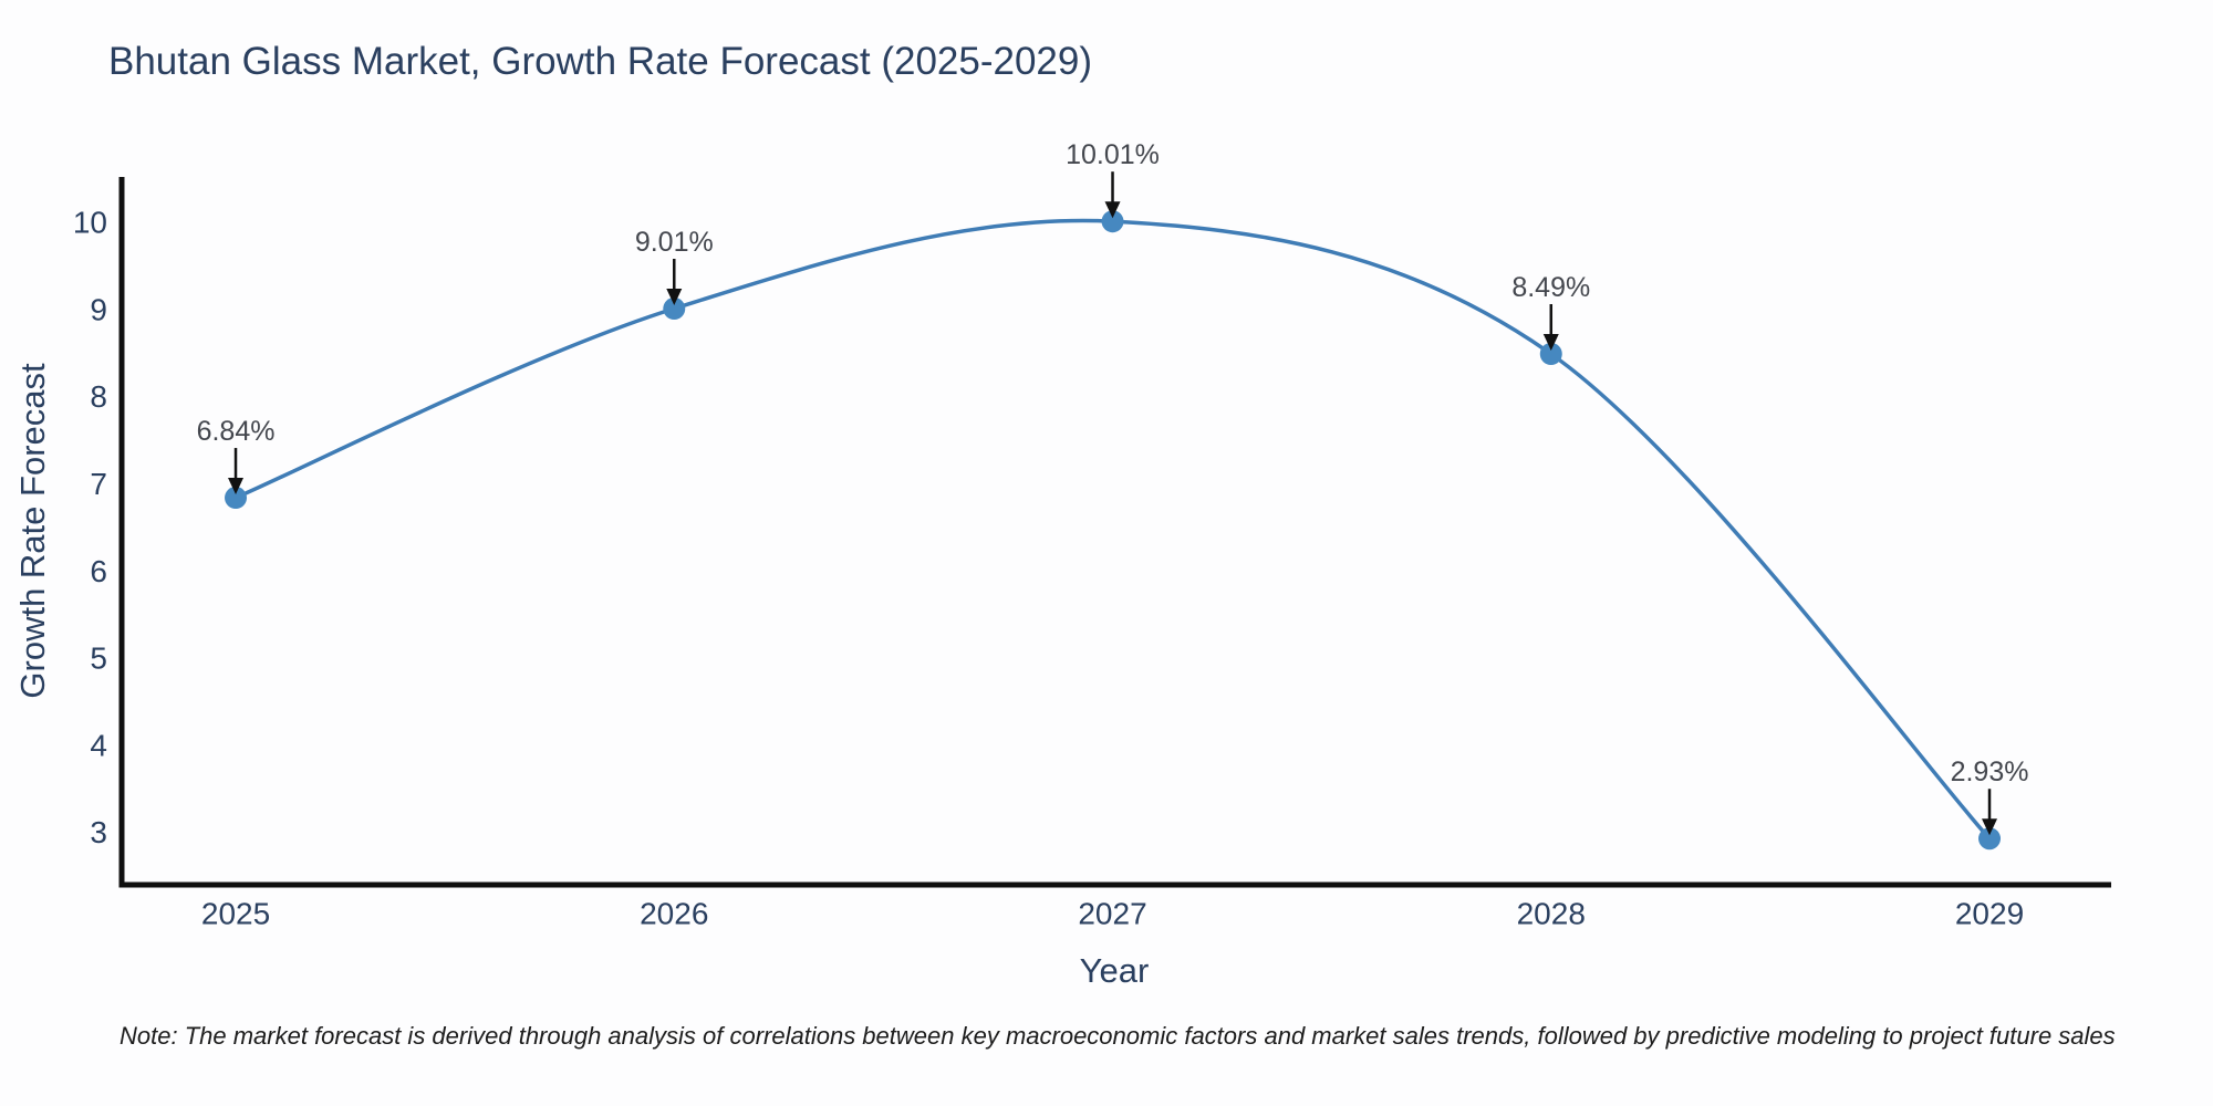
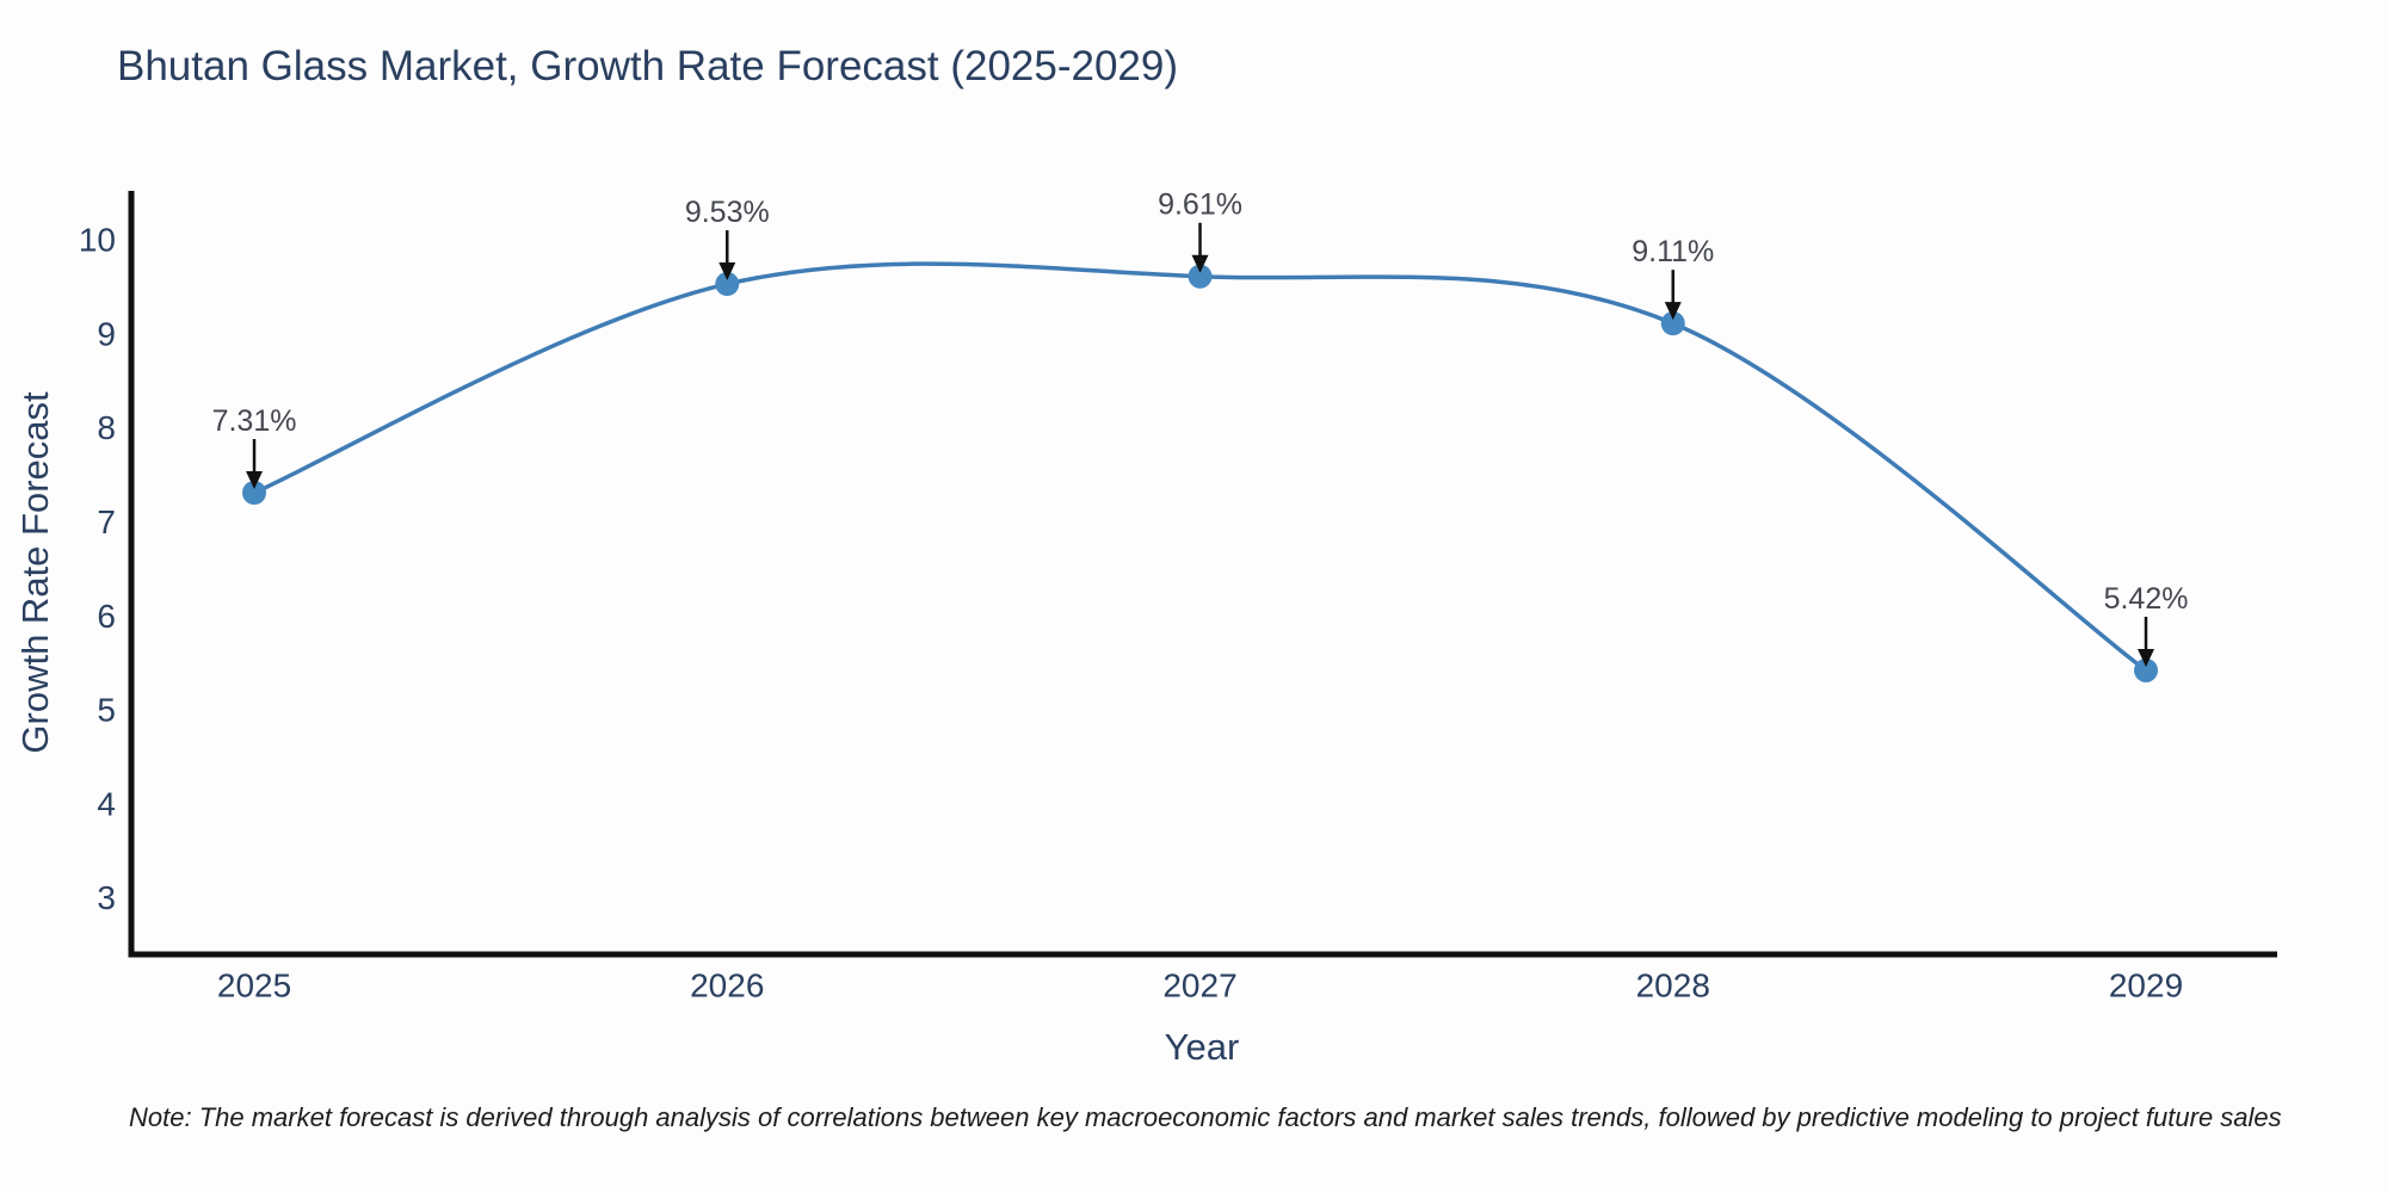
2025: 6.84% -> 7.31%
2026: 9.01% -> 9.53%
2027: 10.01% -> 9.61%
2028: 8.49% -> 9.11%
2029: 2.93% -> 5.42%
